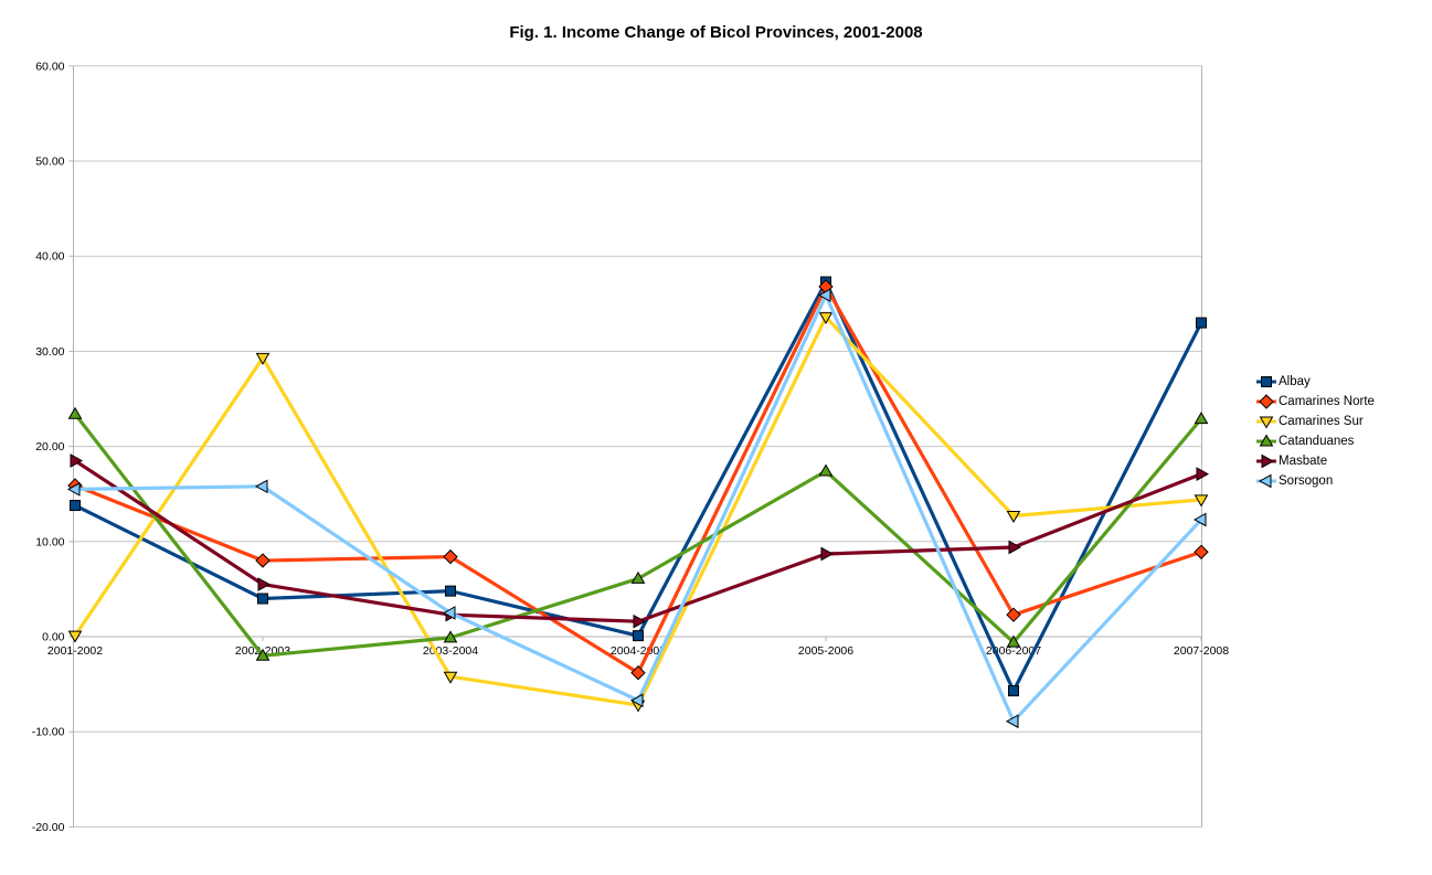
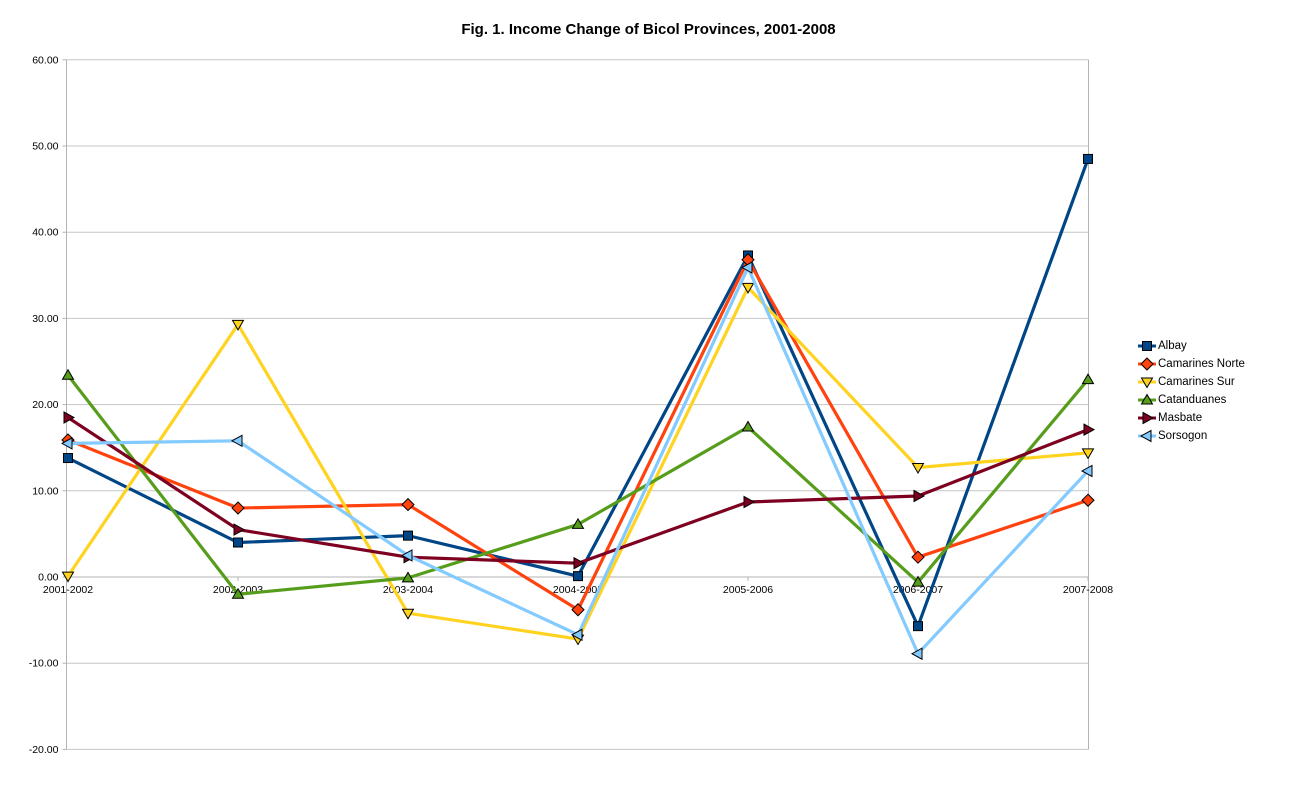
Albay/2007-2008: 33 -> 48
